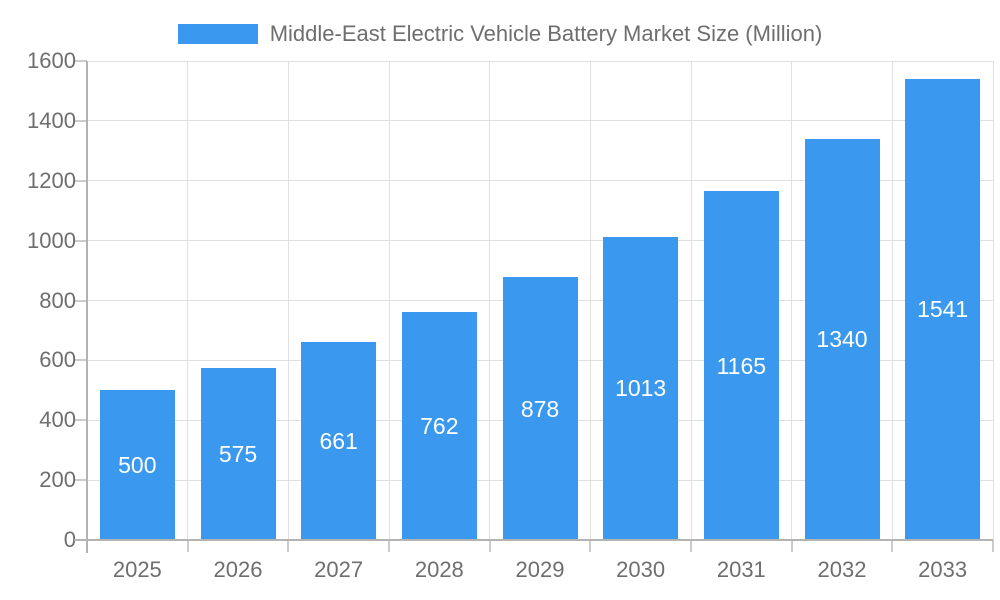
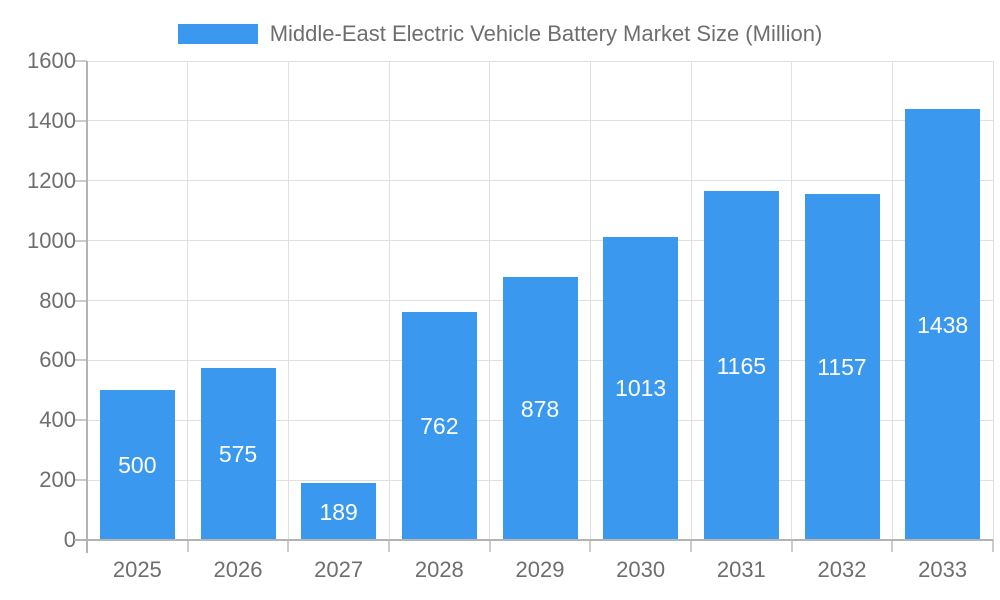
2027: 661 -> 189
2032: 1340 -> 1157
2033: 1541 -> 1438
